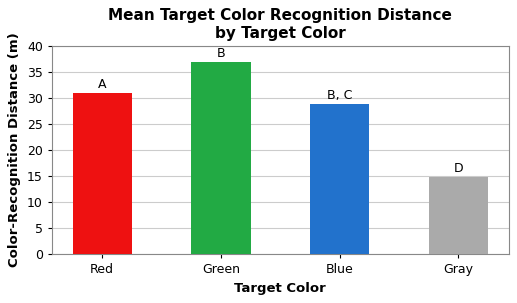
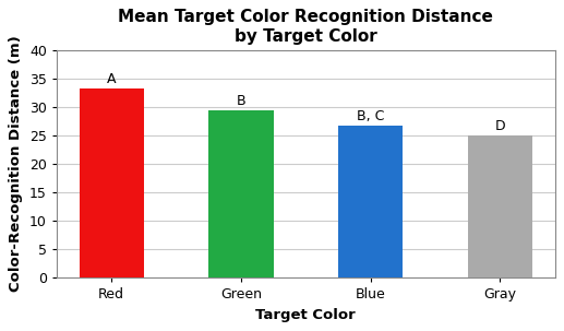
Red: 31.0 -> 33.3
Green: 37.0 -> 29.5
Blue: 28.8 -> 26.7
Gray: 14.8 -> 25.0
